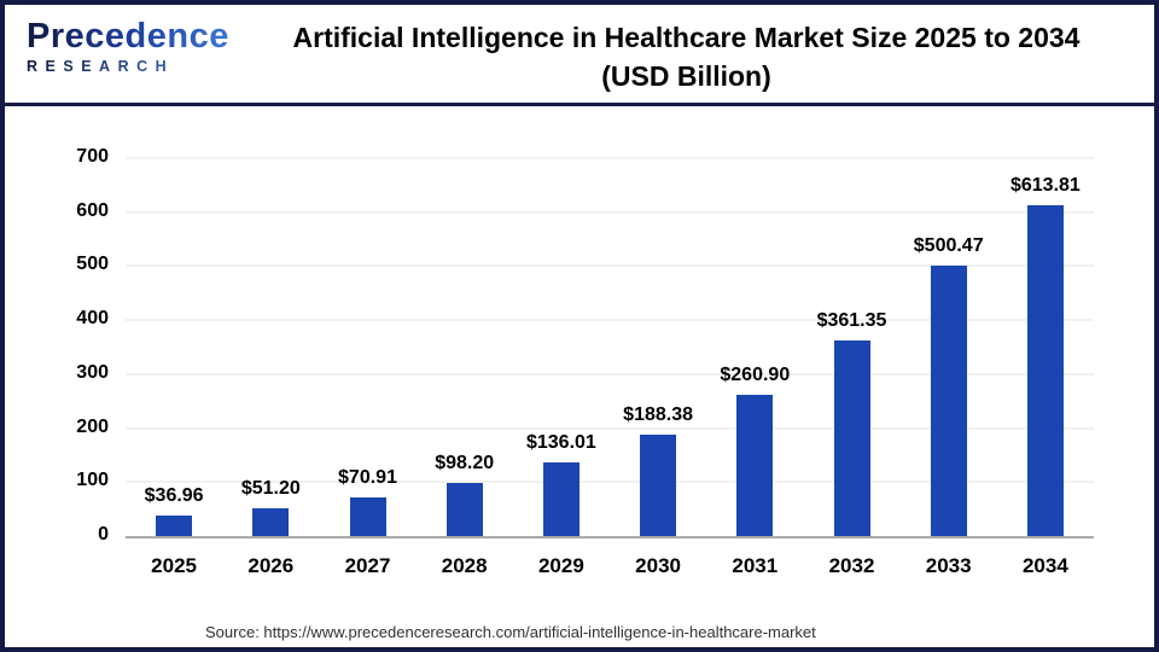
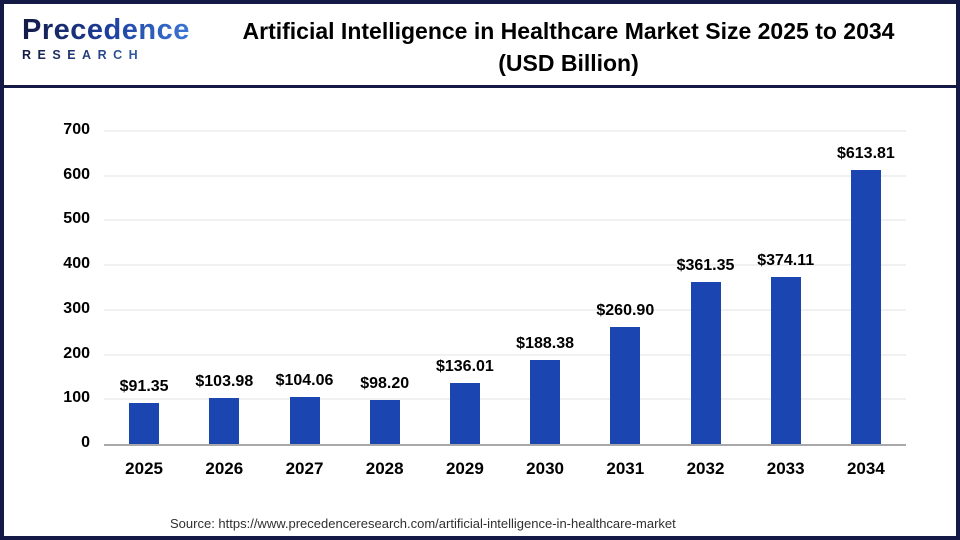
2025: $36.96 -> $91.35
2026: $51.20 -> $103.98
2027: $70.91 -> $104.06
2033: $500.47 -> $374.11
